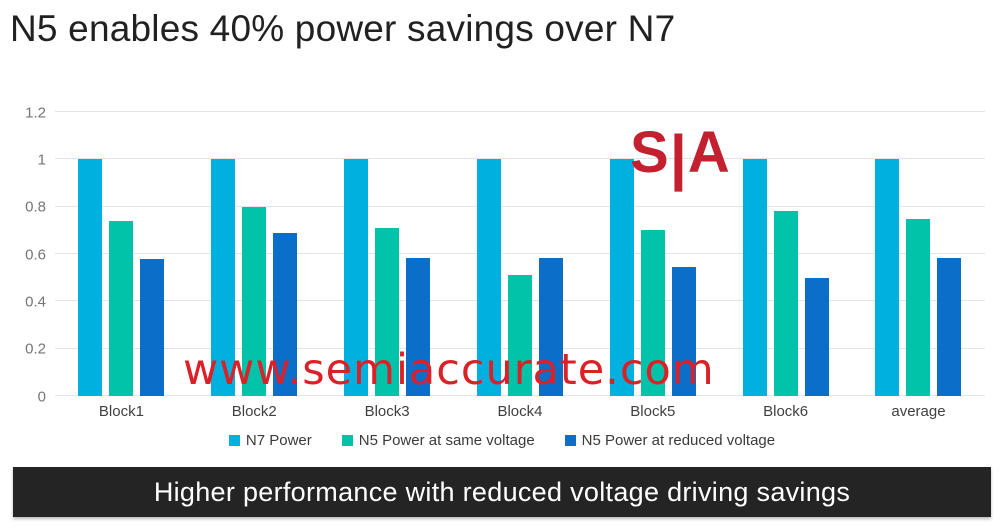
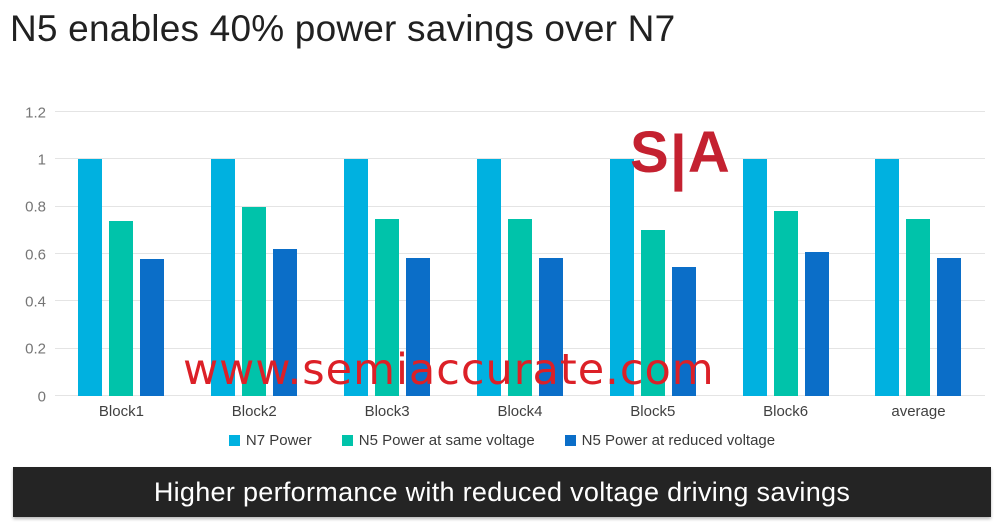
N5 Power at reduced voltage/Block2: 0.69 -> 0.62
N5 Power at same voltage/Block3: 0.71 -> 0.75
N5 Power at same voltage/Block4: 0.51 -> 0.75
N5 Power at reduced voltage/Block6: 0.50 -> 0.61
